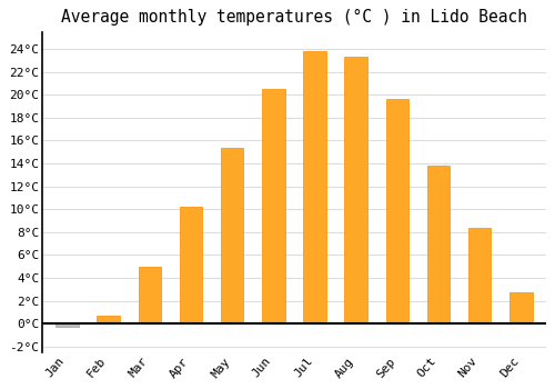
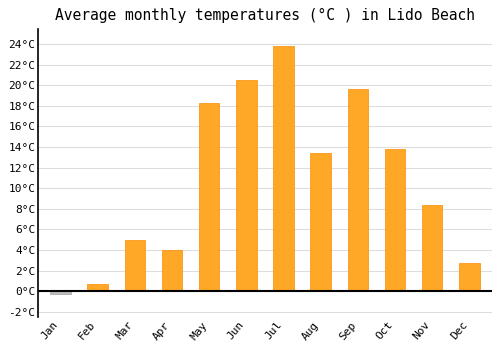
Apr: 10.2°C -> 4.0°C
May: 15.4°C -> 18.3°C
Aug: 23.3°C -> 13.4°C
